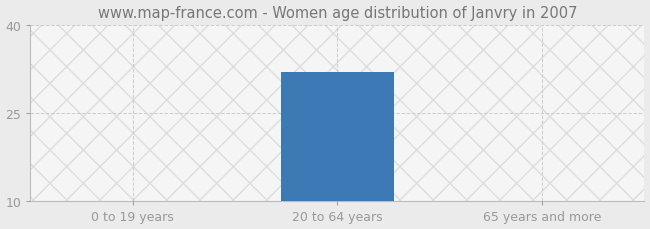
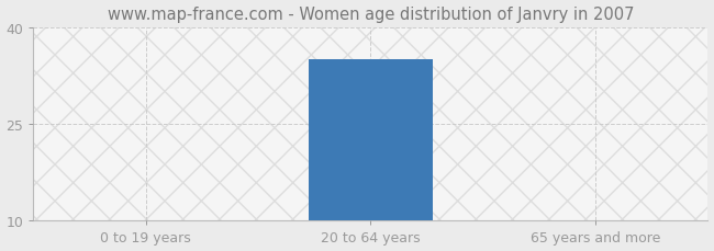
20 to 64 years: 32 -> 35
